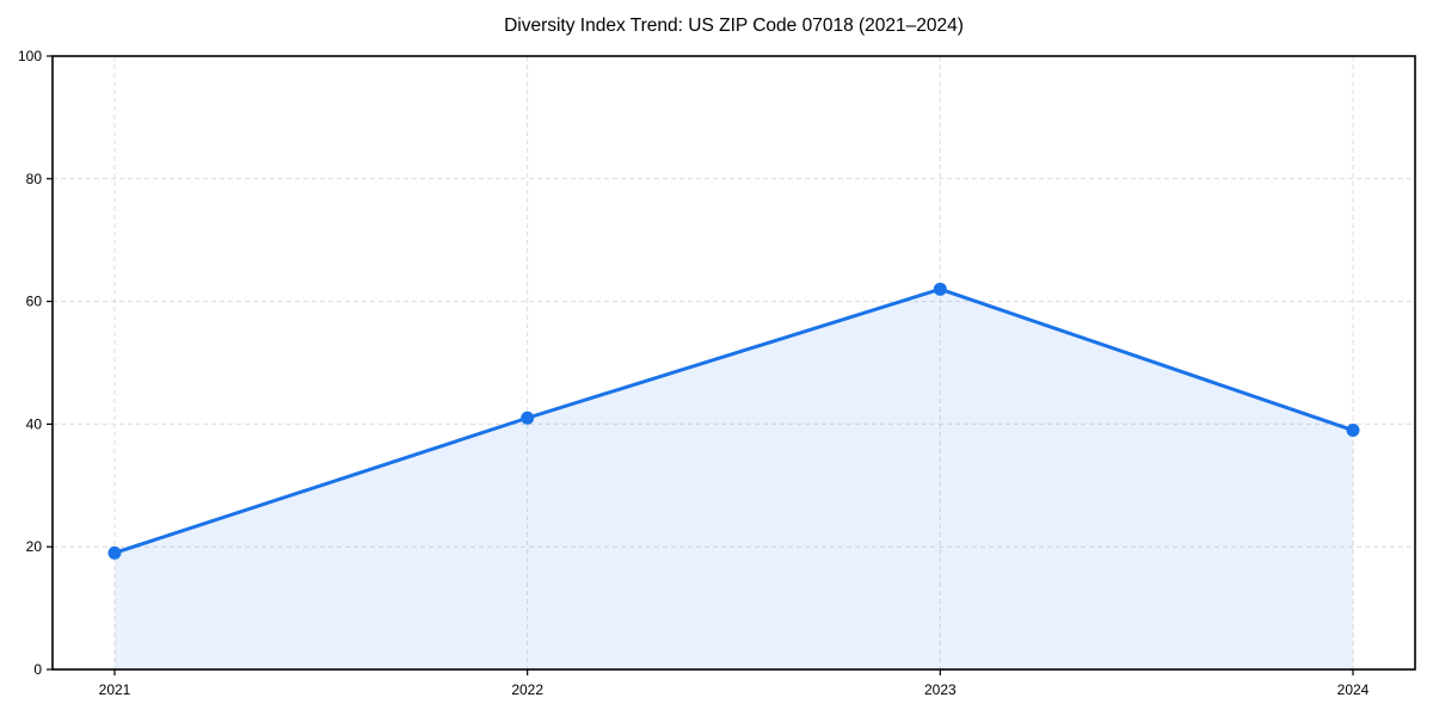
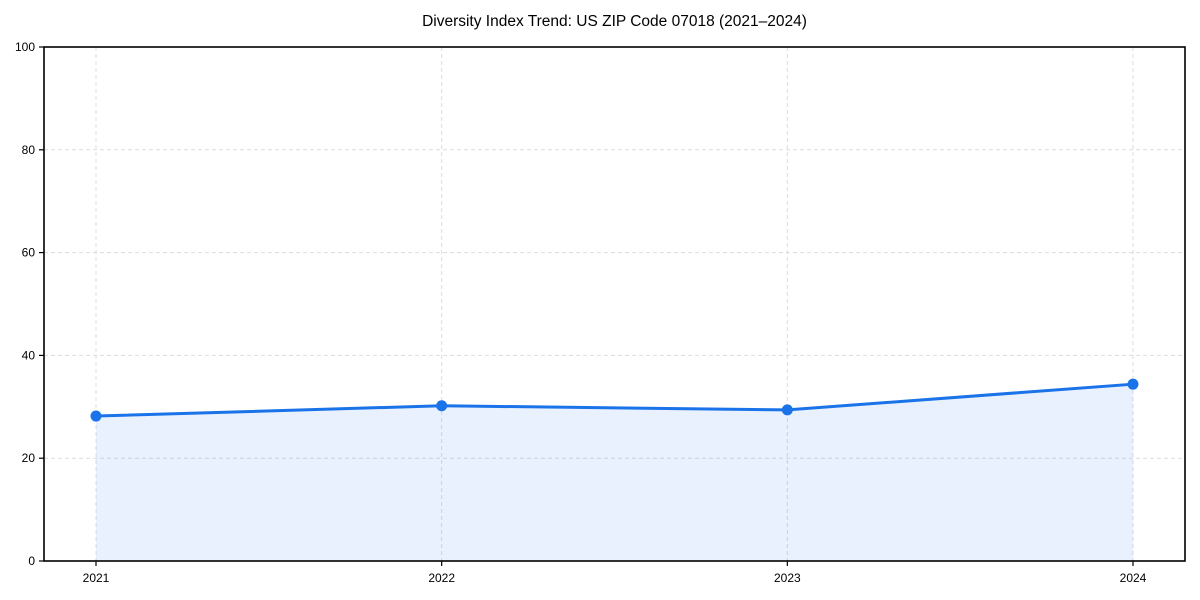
2021: 19 -> 28
2022: 41 -> 30
2023: 62 -> 29
2024: 39 -> 34
